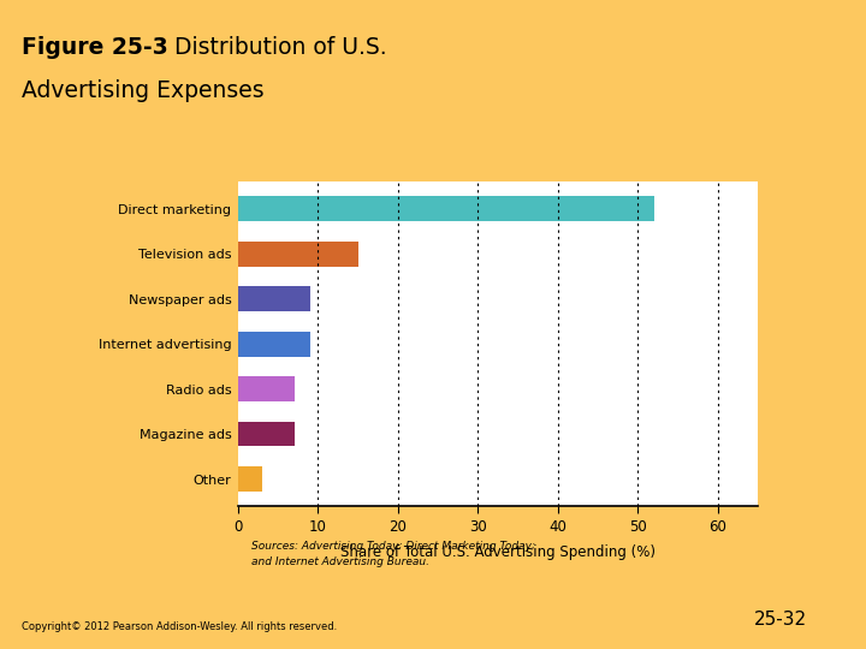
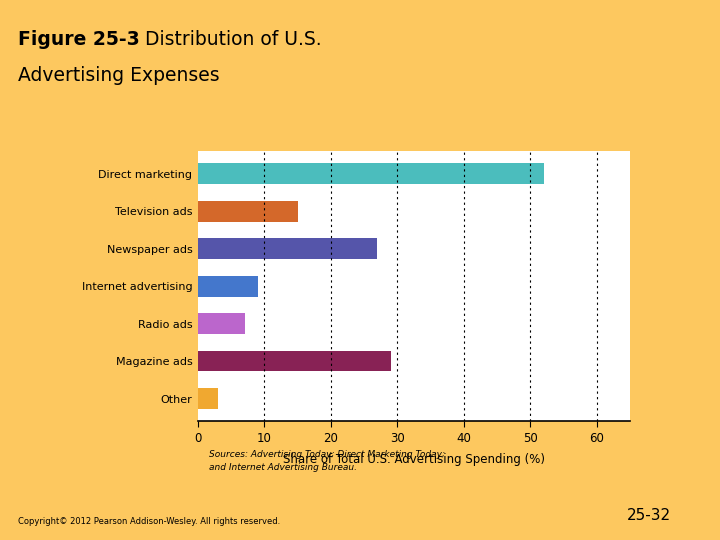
Newspaper ads: 9 -> 27
Magazine ads: 7 -> 29
